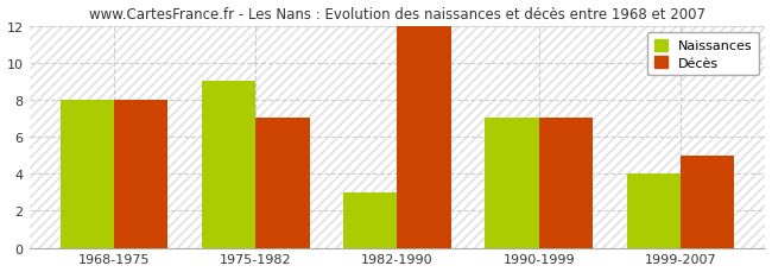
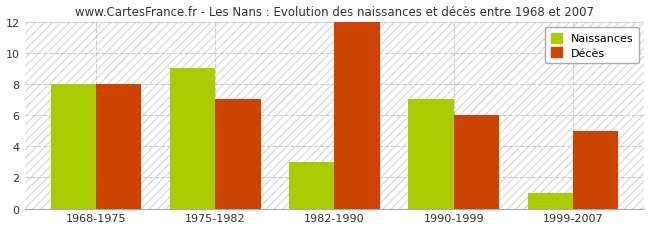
Décès/1990-1999: 7 -> 6
Naissances/1999-2007: 4 -> 1
